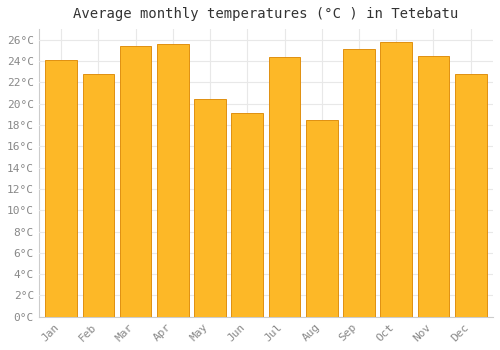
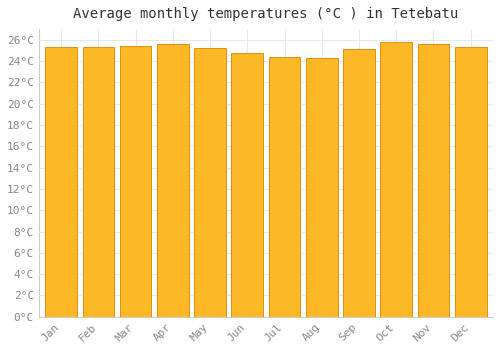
Jan: 24.1°C -> 25.3°C
Feb: 22.8°C -> 25.3°C
May: 20.4°C -> 25.2°C
Jun: 19.1°C -> 24.8°C
Aug: 18.5°C -> 24.3°C
Nov: 24.5°C -> 25.6°C
Dec: 22.8°C -> 25.3°C
